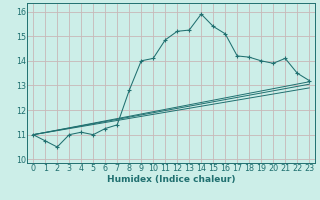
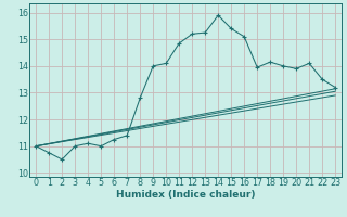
17: 14.20 -> 13.95
